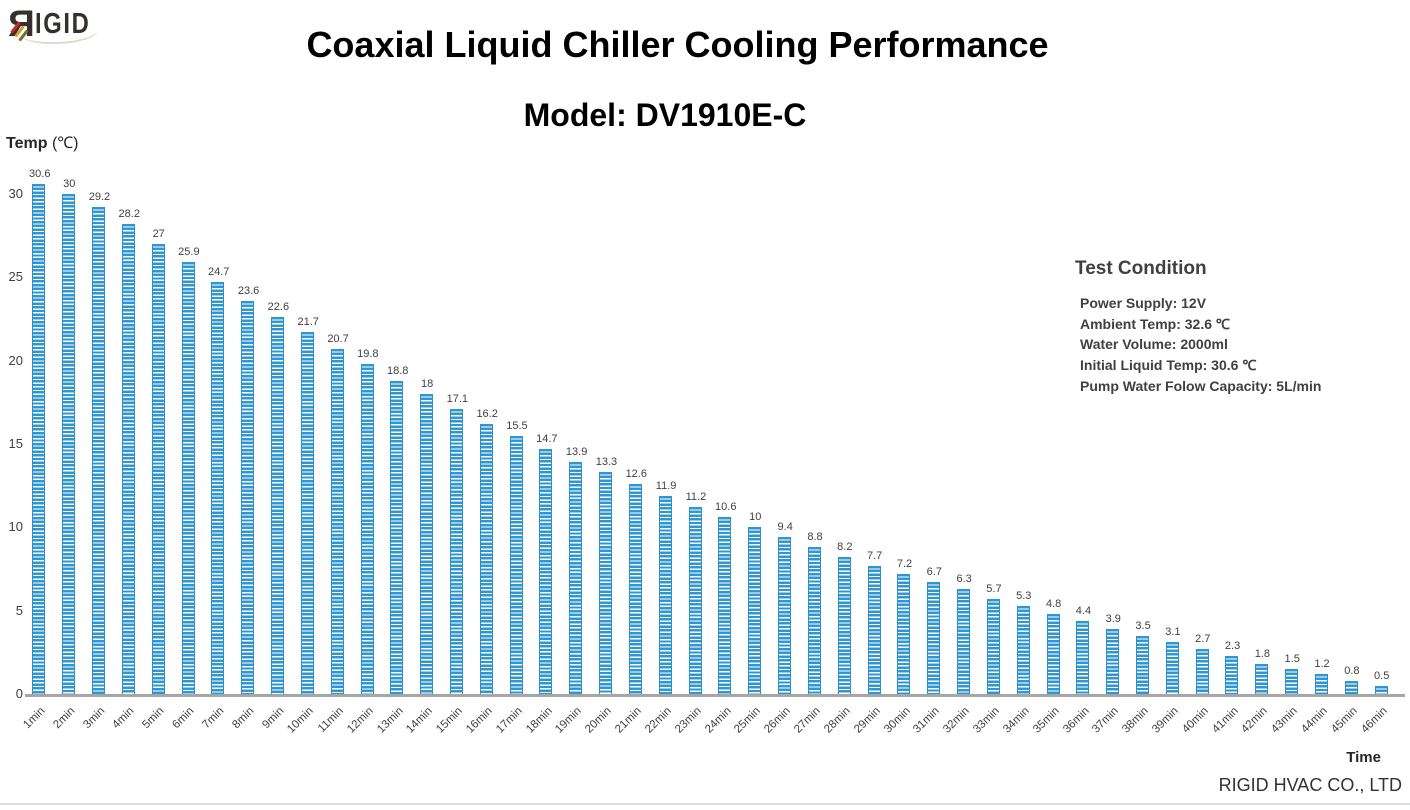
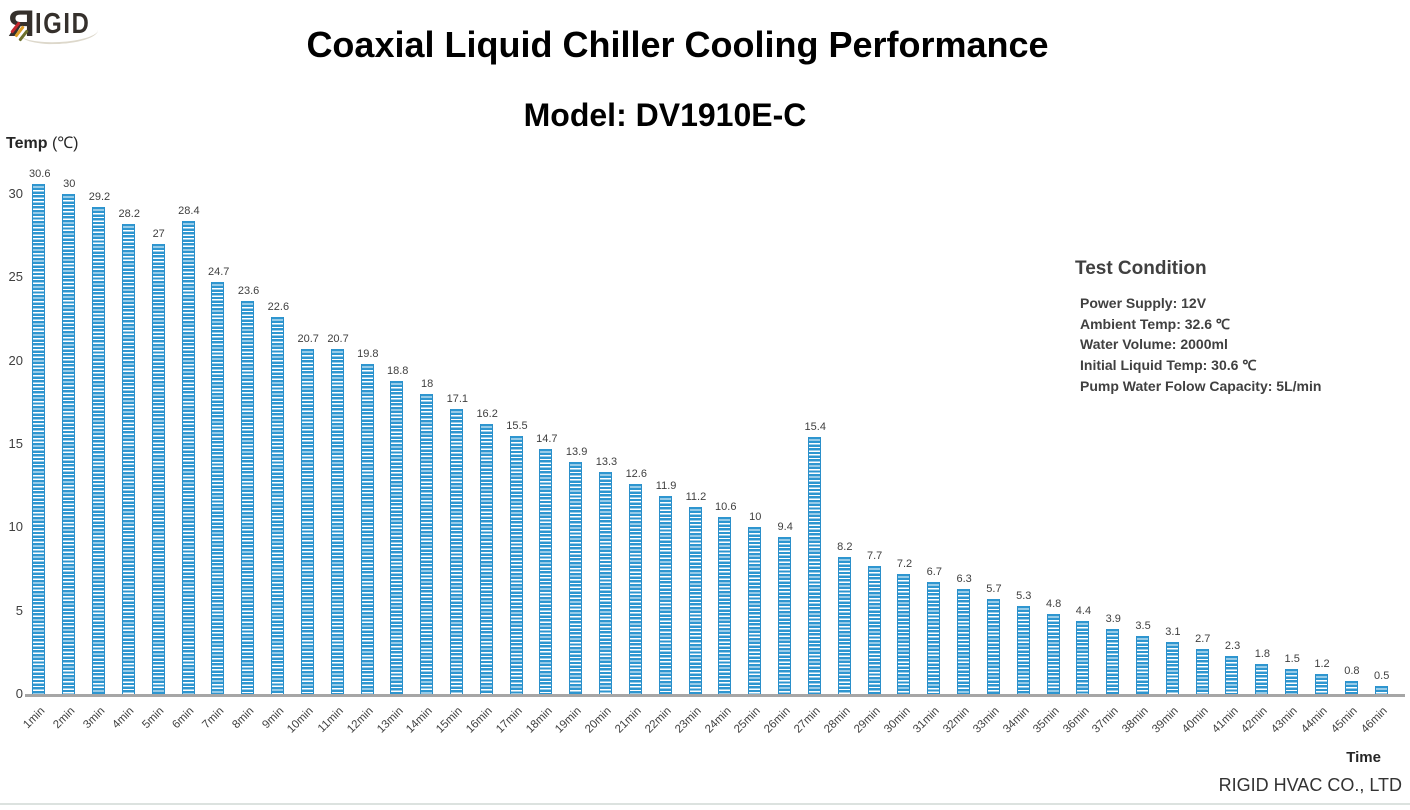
6min: 25.9 -> 28.4
10min: 21.7 -> 20.7
27min: 8.8 -> 15.4
